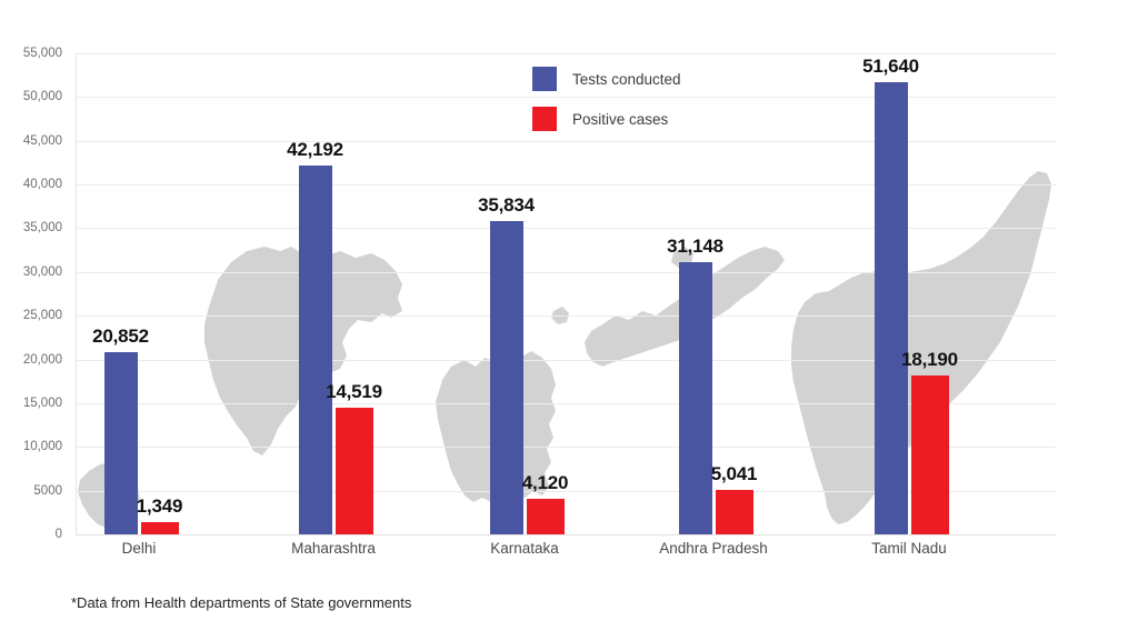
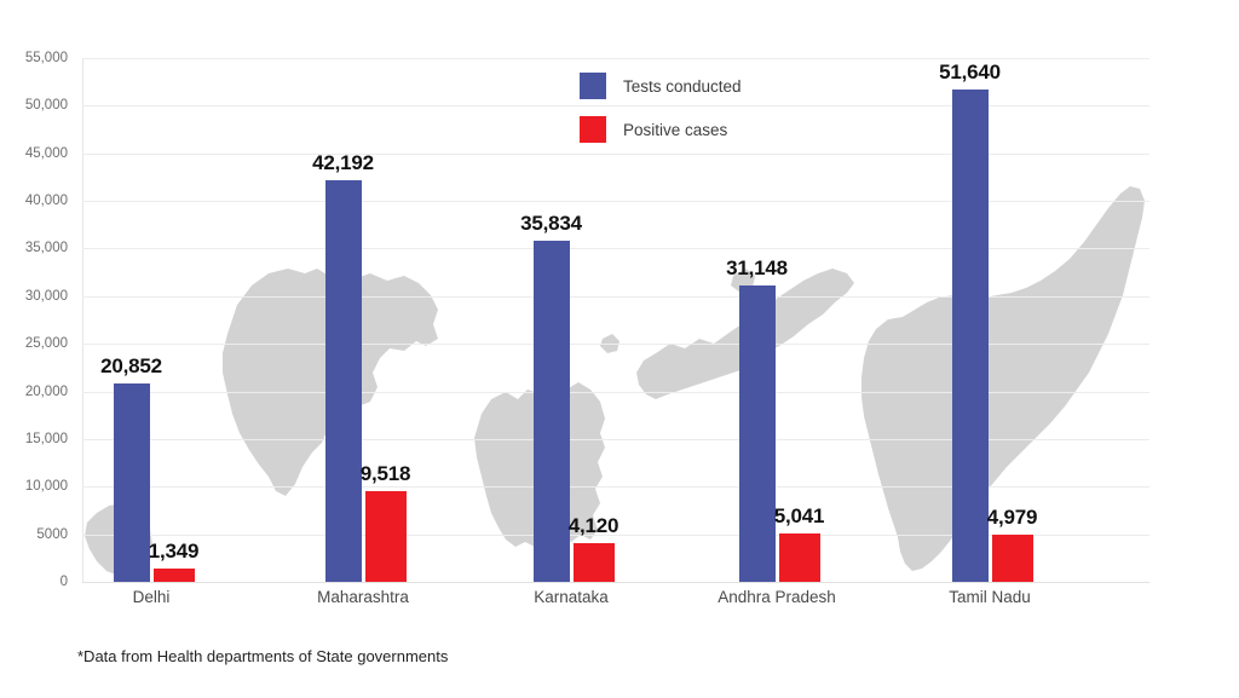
Positive cases/Maharashtra: 14,519 -> 9,518
Positive cases/Tamil Nadu: 18,190 -> 4,979
